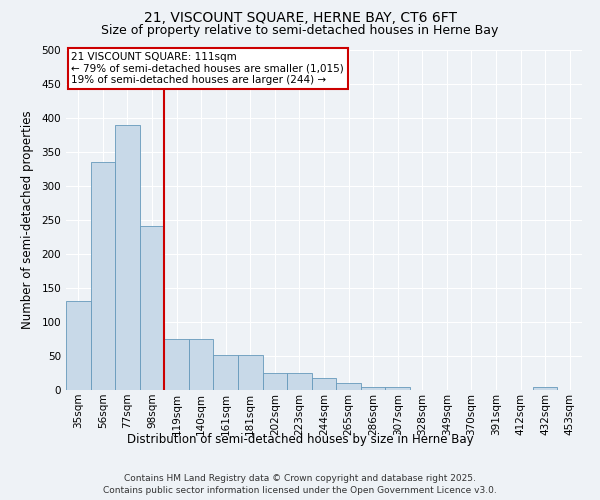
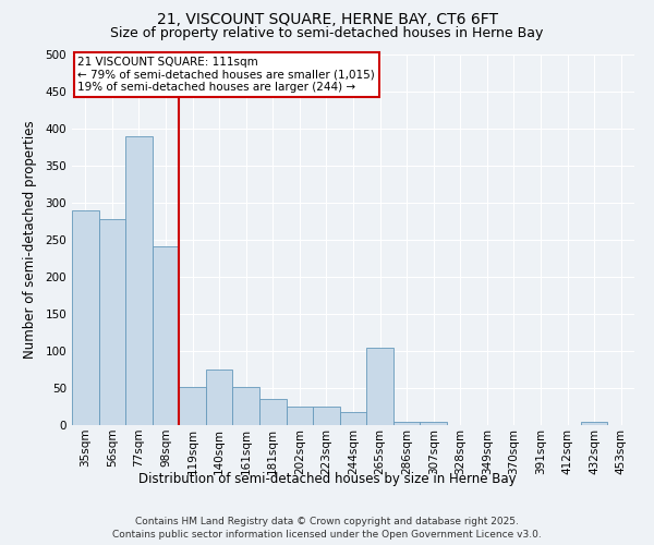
35sqm: 131 -> 290
56sqm: 335 -> 278
119sqm: 75 -> 52
181sqm: 51 -> 36
265sqm: 10 -> 104
